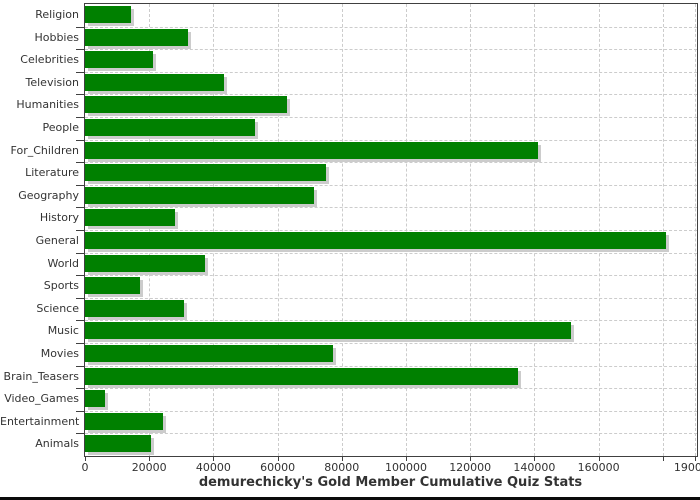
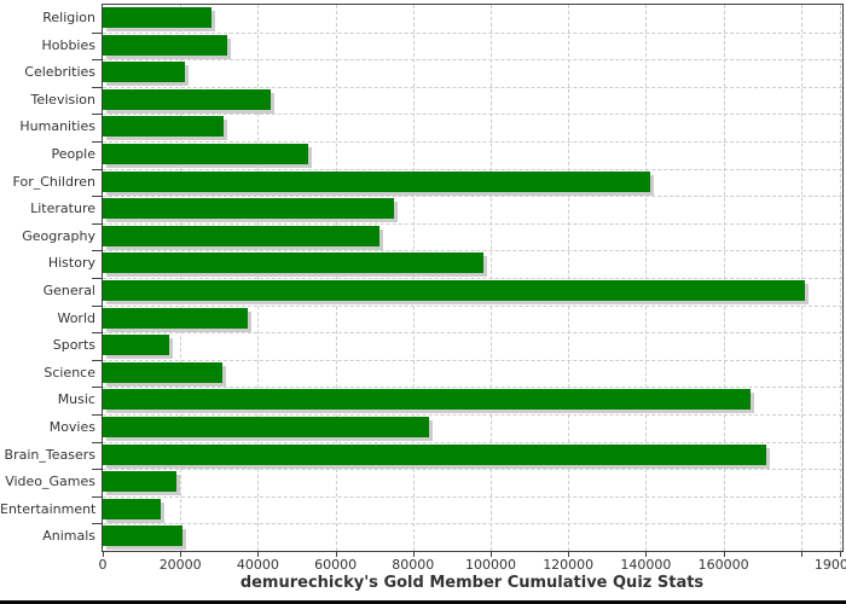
Religion: 14000 -> 28000
Humanities: 63000 -> 31000
History: 28000 -> 98000
Music: 151000 -> 167000
Movies: 77000 -> 84000
Brain_Teasers: 135000 -> 171000
Video_Games: 6000 -> 19000
Entertainment: 24000 -> 15000
